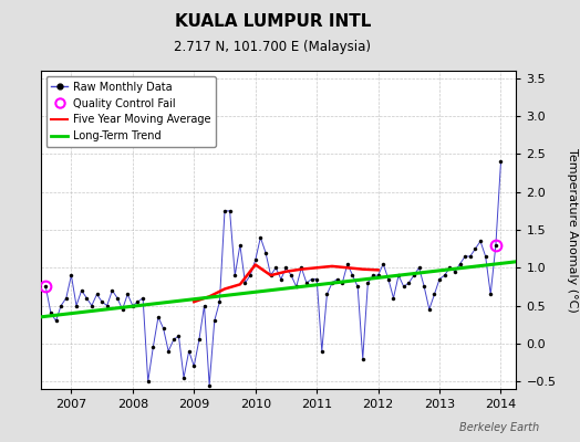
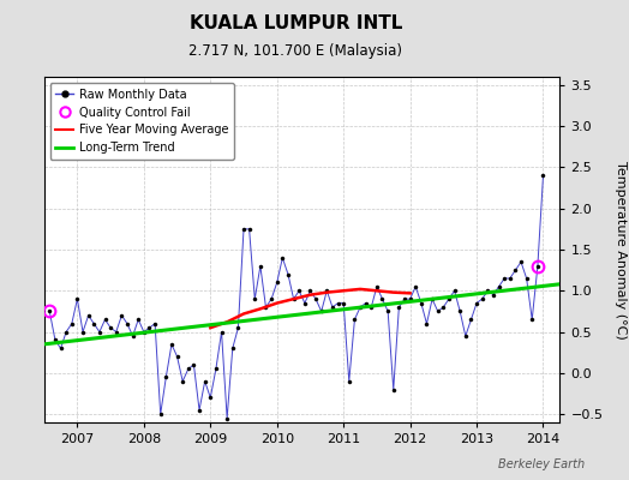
Five Year Moving Average/2010: 1.04 -> 0.85
